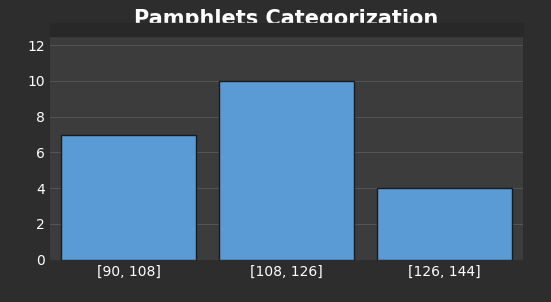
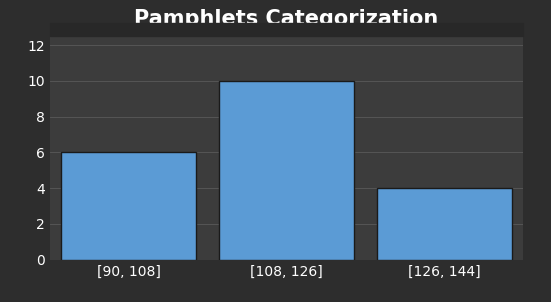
[90, 108]: 7 -> 6
